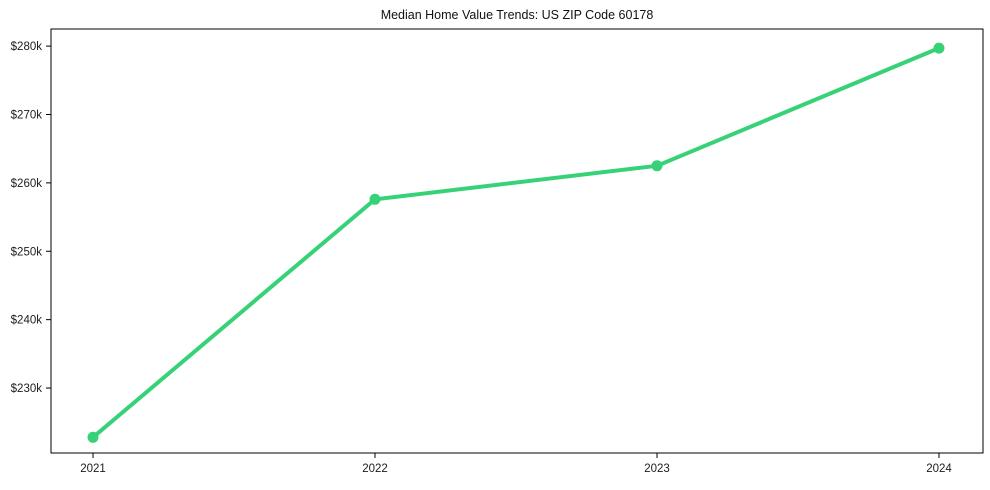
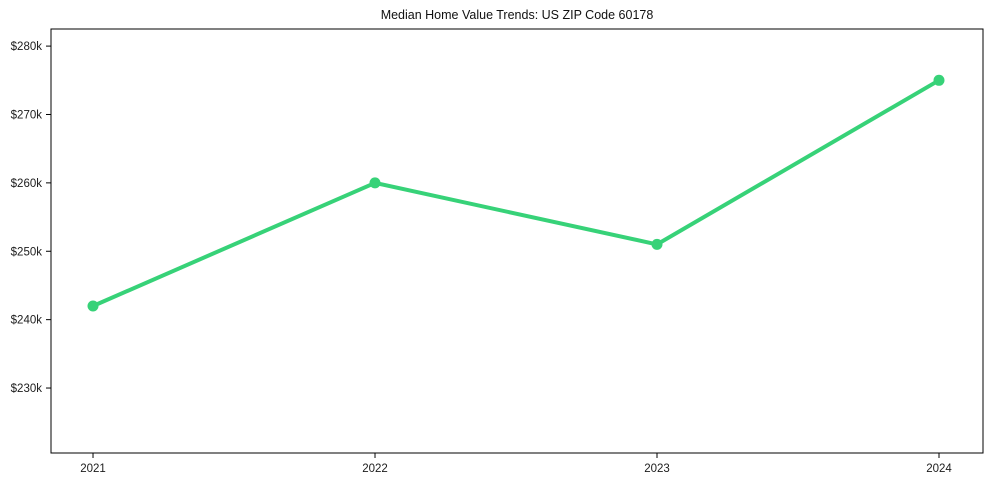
2021: $223k -> $242k
2022: $258k -> $260k
2023: $262k -> $251k
2024: $280k -> $275k
